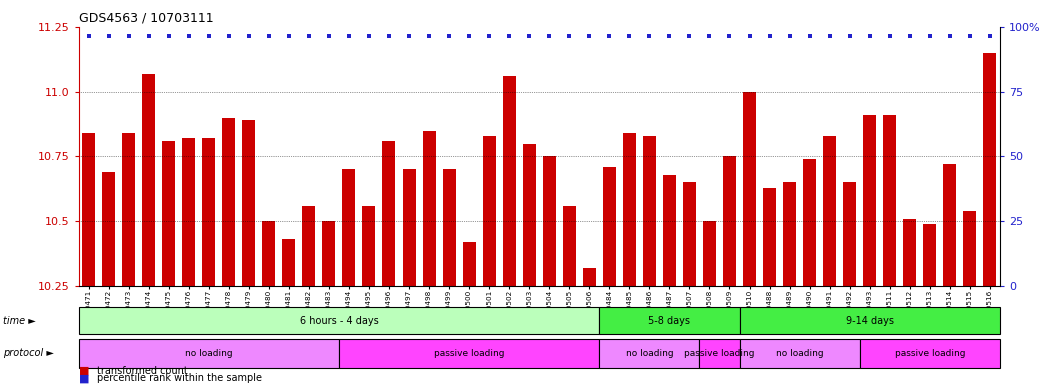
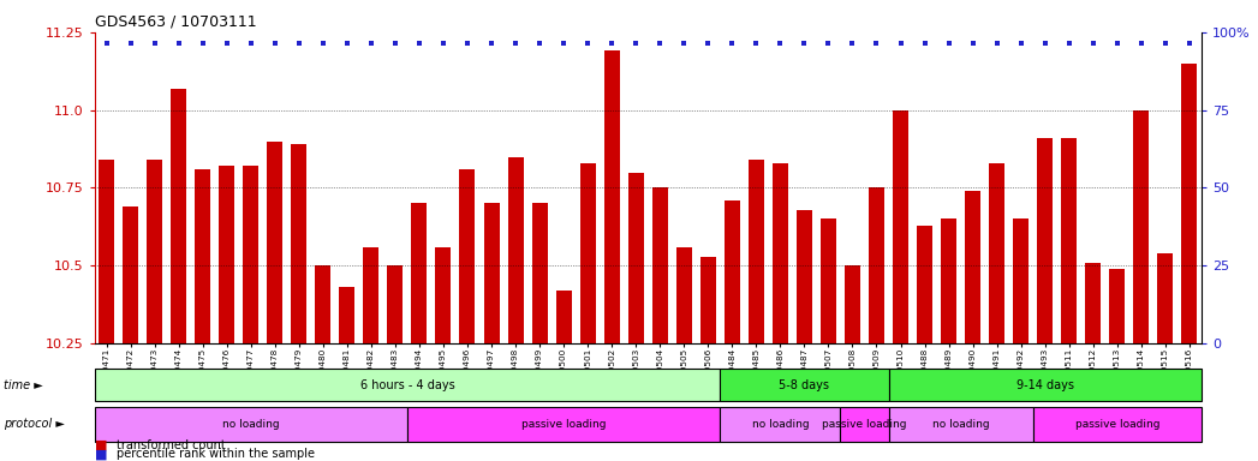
GSM930502: 11.06 -> 11.19
GSM930506: 10.32 -> 10.53
GSM930514: 10.72 -> 11.00
